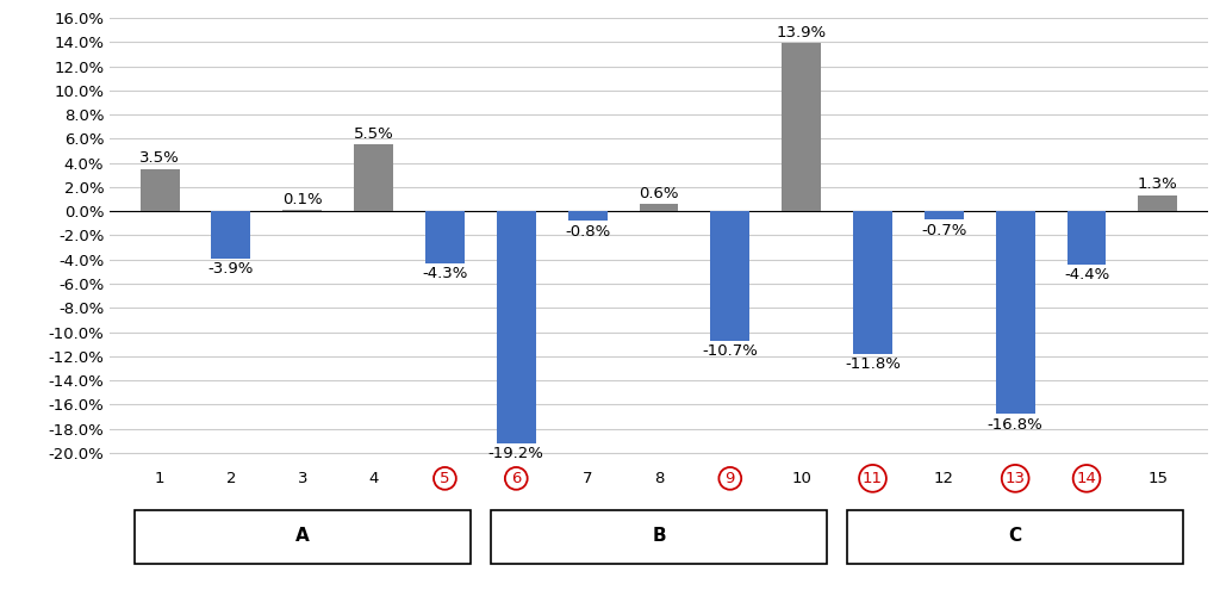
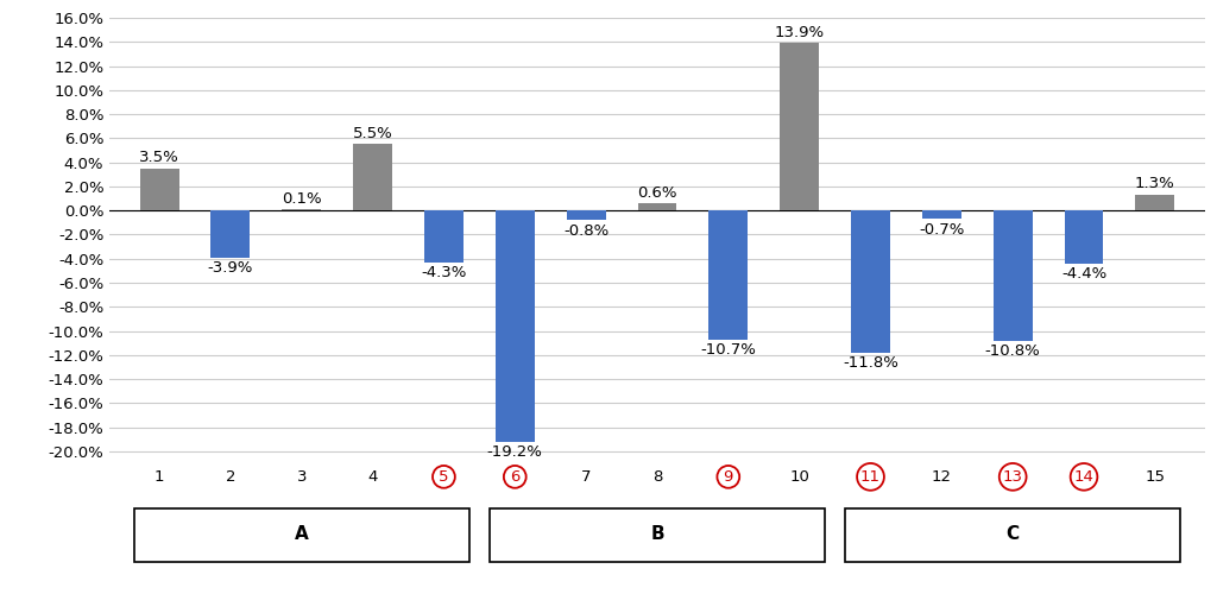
13: -16.8% -> -10.8%
